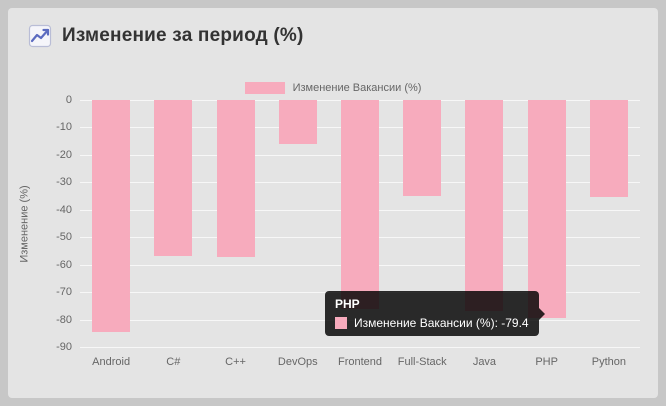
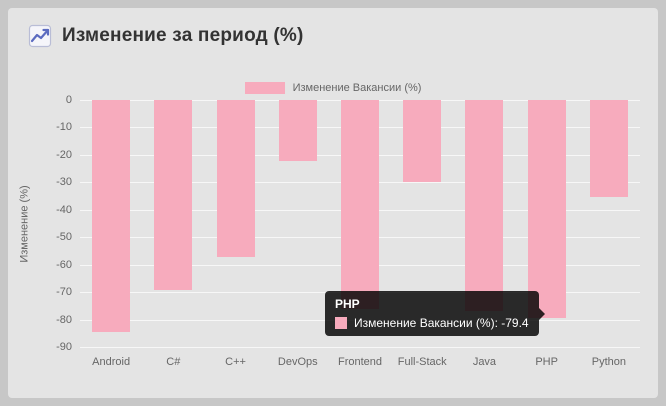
C#: -57 -> -69
DevOps: -16 -> -22
Full-Stack: -35 -> -30
